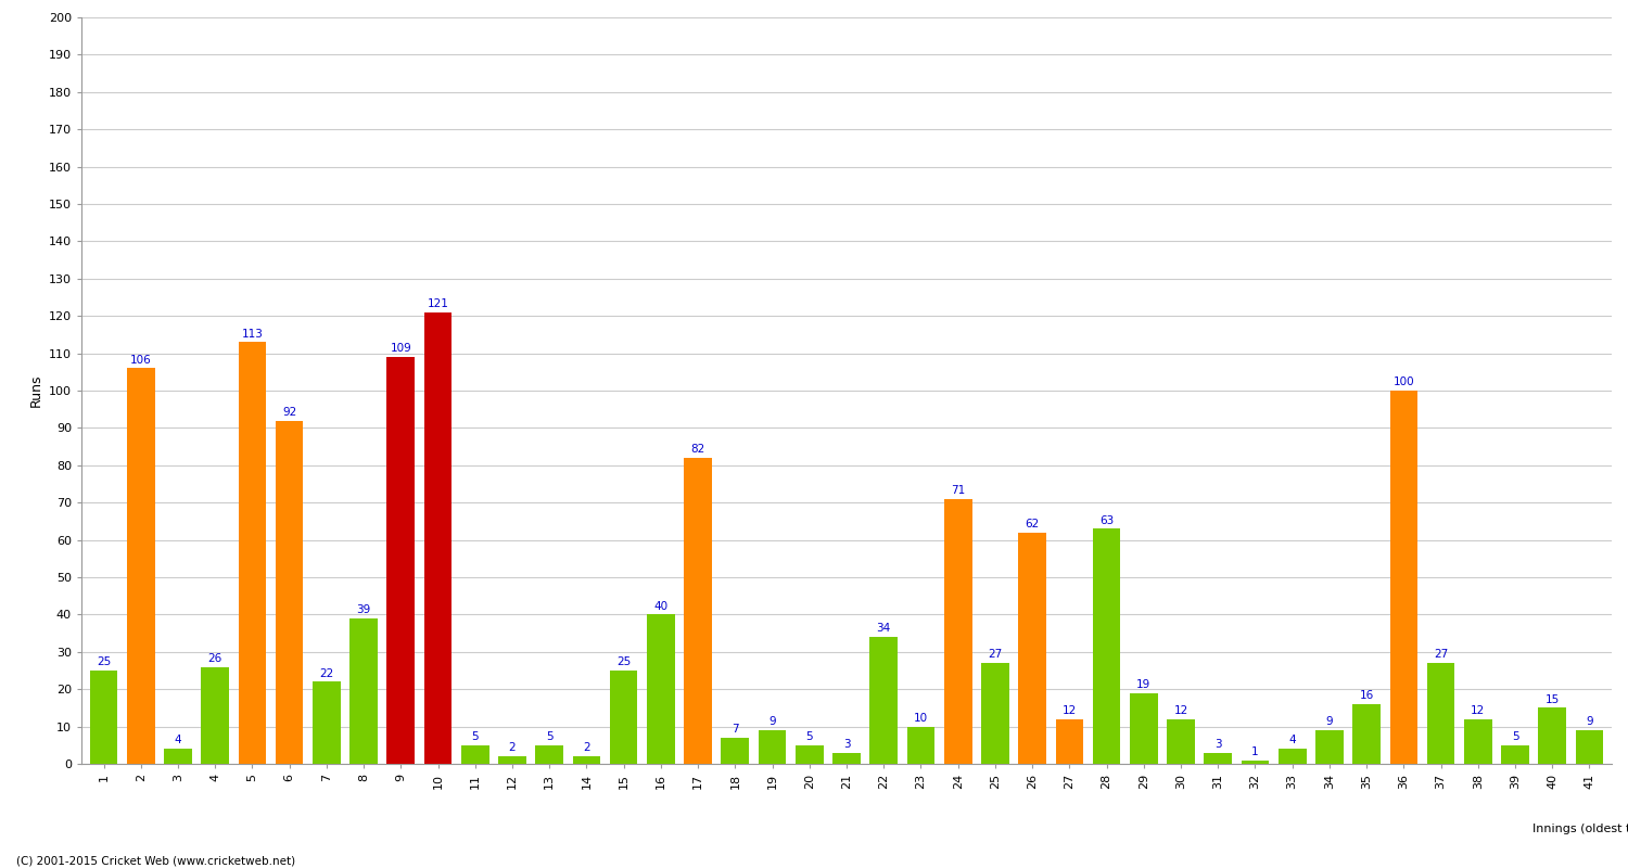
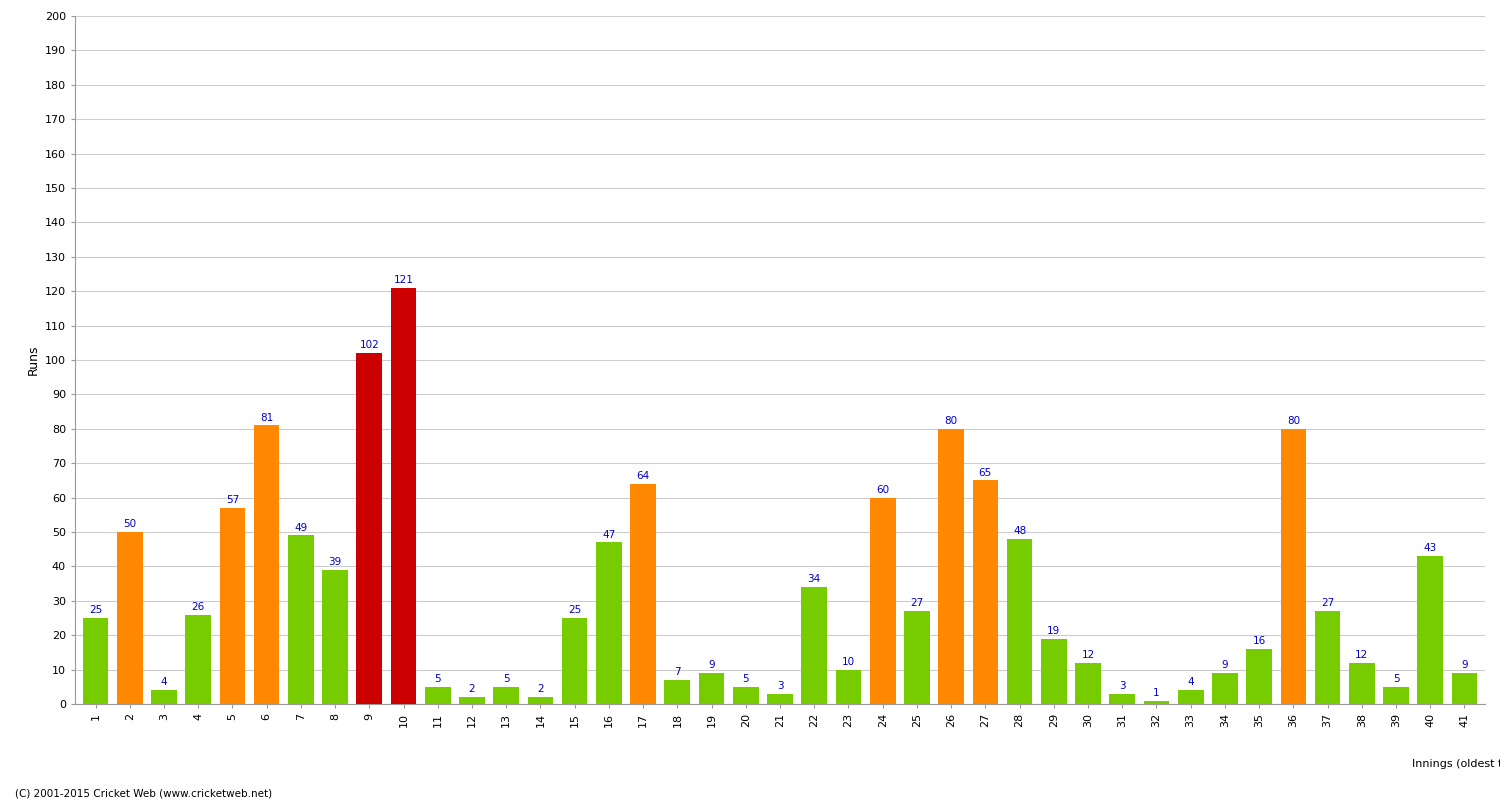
2: 106 -> 50
5: 113 -> 57
6: 92 -> 81
7: 22 -> 49
9: 109 -> 102
16: 40 -> 47
17: 82 -> 64
24: 71 -> 60
26: 62 -> 80
27: 12 -> 65
28: 63 -> 48
36: 100 -> 80
40: 15 -> 43
